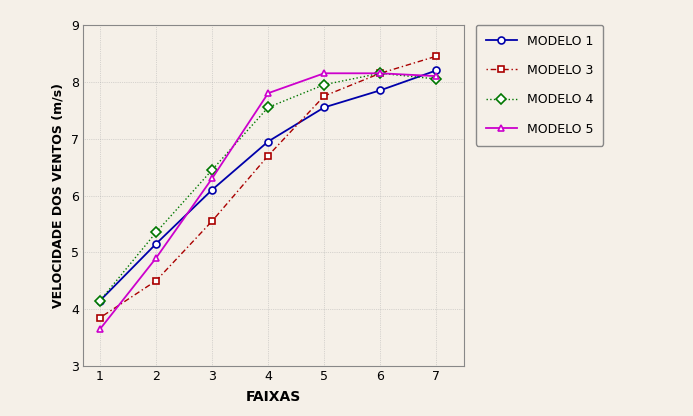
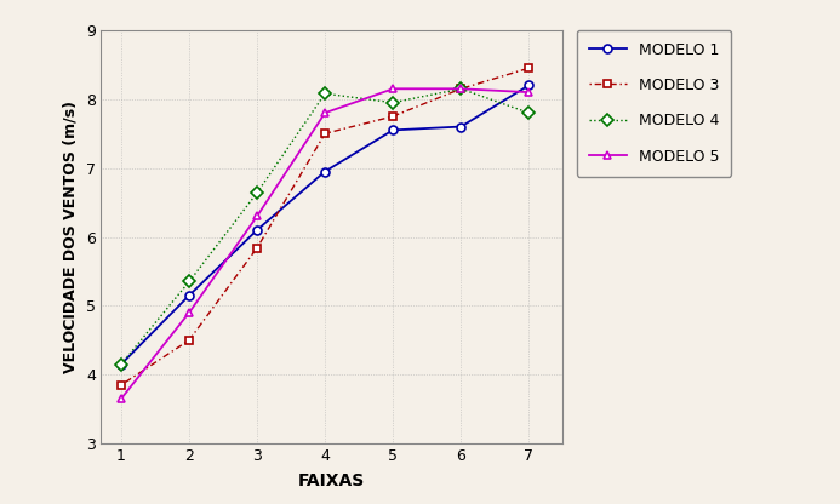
MODELO 3/3: 5.55 -> 5.84
MODELO 4/3: 6.45 -> 6.64
MODELO 3/4: 6.70 -> 7.50
MODELO 4/4: 7.55 -> 8.08
MODELO 1/6: 7.85 -> 7.60
MODELO 4/7: 8.05 -> 7.80
